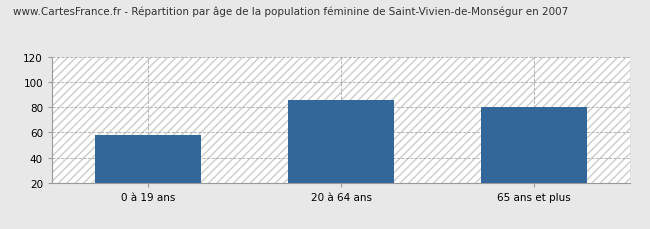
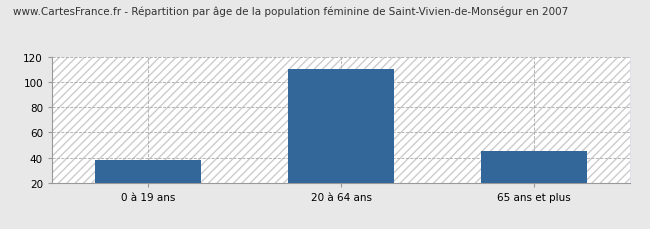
0 à 19 ans: 58 -> 38
20 à 64 ans: 86 -> 110
65 ans et plus: 80 -> 45
